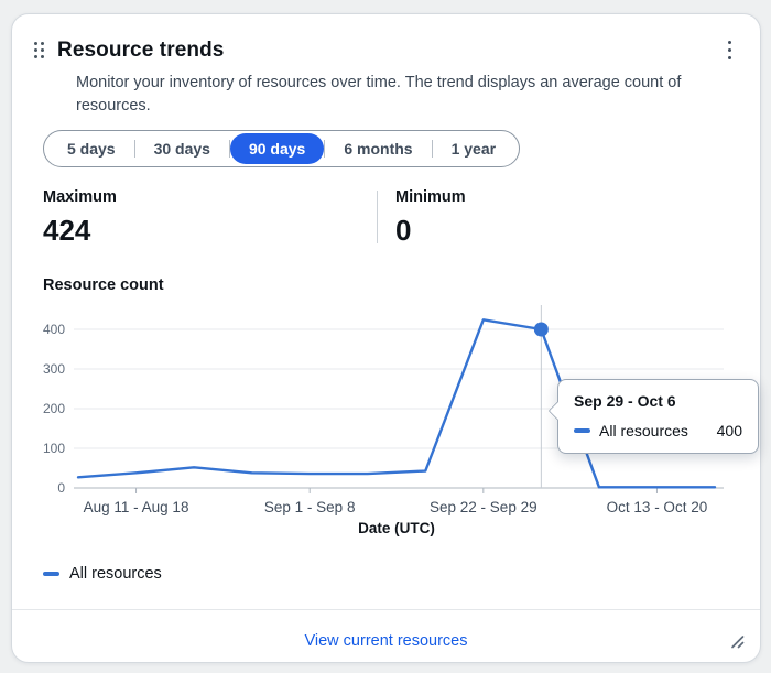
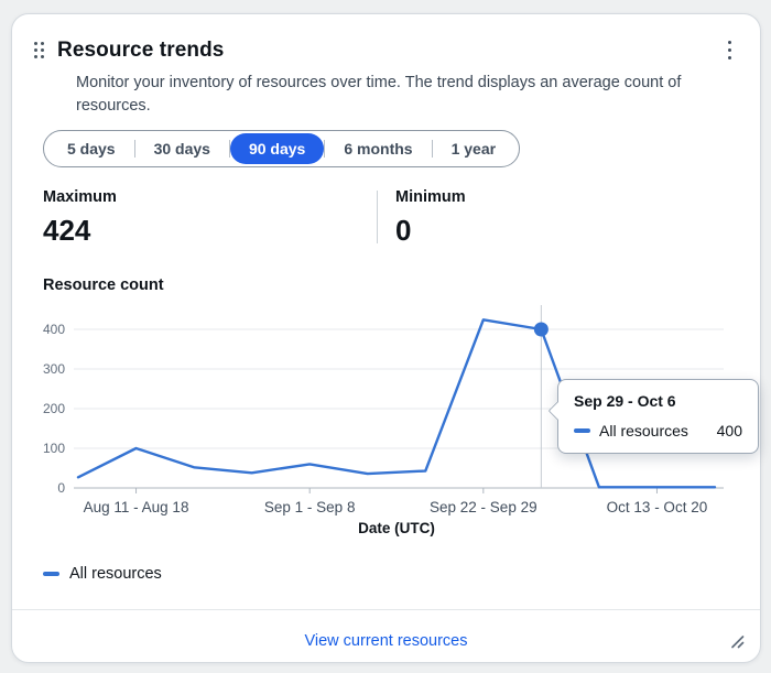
Aug 11 - Aug 18: 40 -> 100
Sep 1 - Sep 8: 40 -> 60
